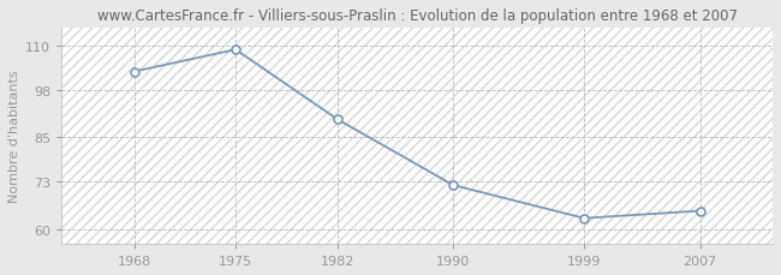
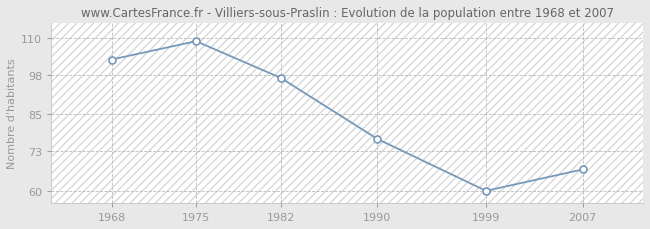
1982: 90 -> 97
1990: 72 -> 77
1999: 63 -> 60
2007: 65 -> 67
